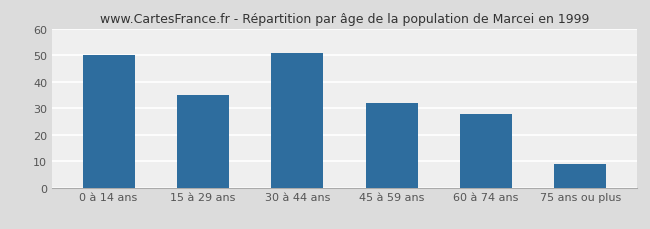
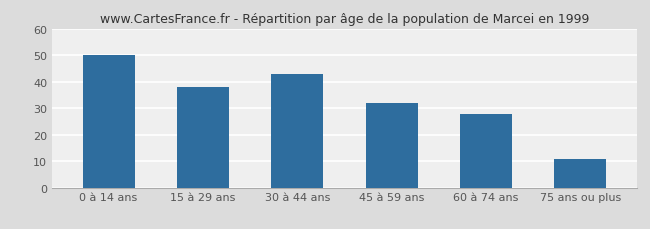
15 à 29 ans: 35 -> 38
30 à 44 ans: 51 -> 43
75 ans ou plus: 9 -> 11
